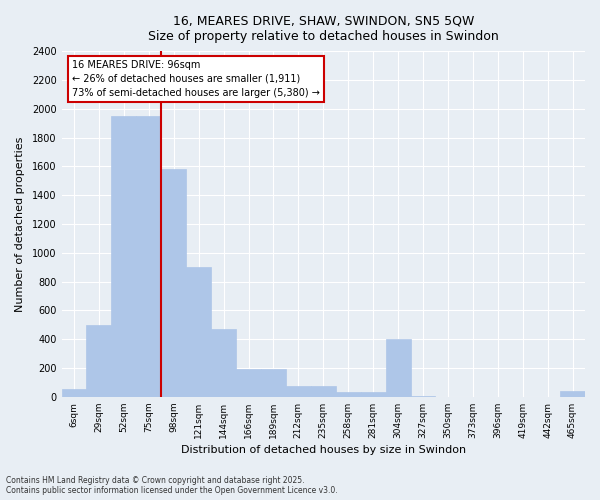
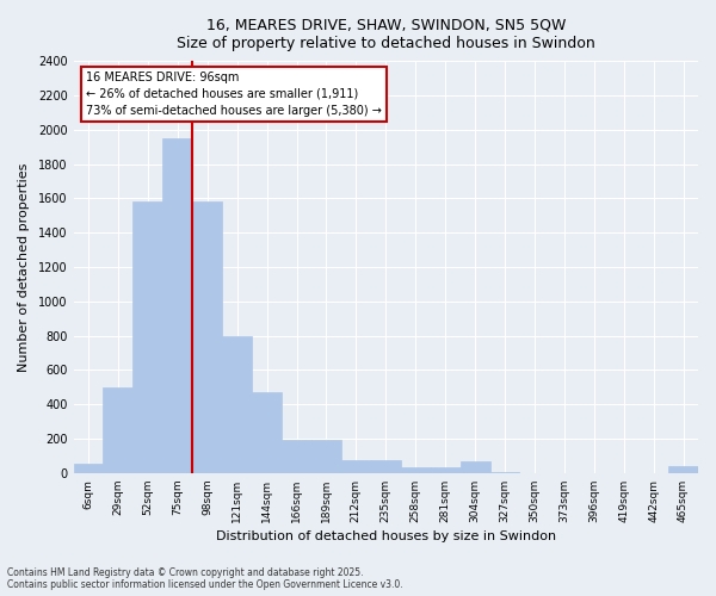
52sqm: 1950 -> 1580
121sqm: 900 -> 800
304sqm: 400 -> 70
